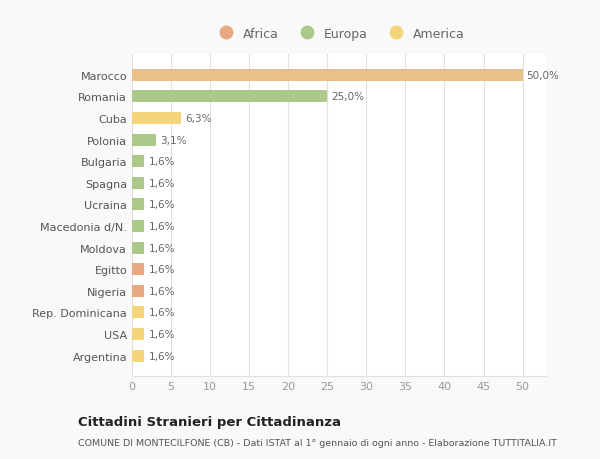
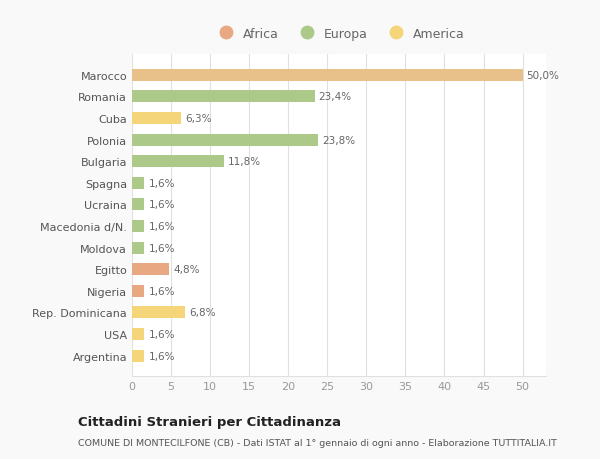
Romania: 25,0% -> 23,4%
Polonia: 3,1% -> 23,8%
Bulgaria: 1,6% -> 11,8%
Egitto: 1,6% -> 4,8%
Rep. Dominicana: 1,6% -> 6,8%
